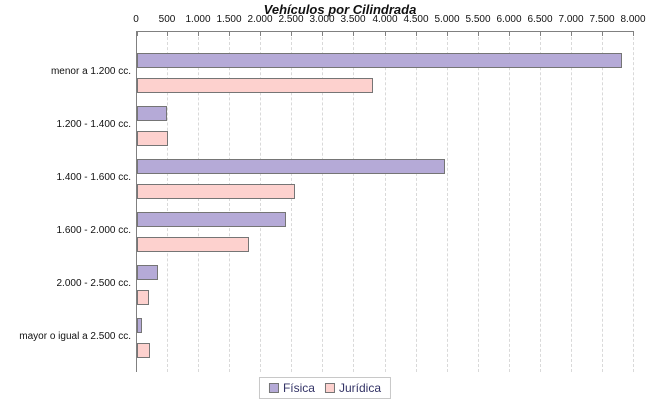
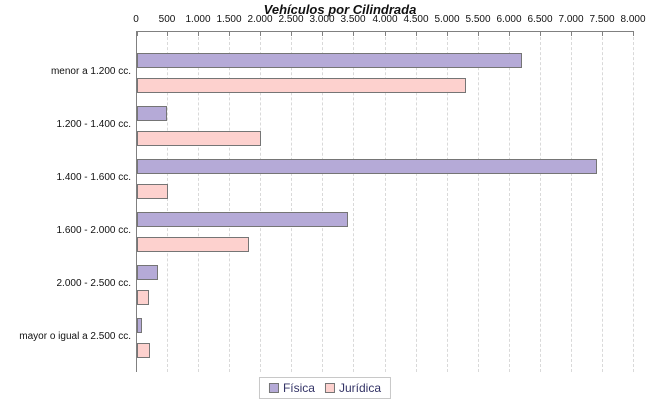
Física/menor a 1.200 cc.: 7800 -> 6200
Jurídica/menor a 1.200 cc.: 3800 -> 5300
Jurídica/1.200 - 1.400 cc.: 500 -> 2000
Física/1.400 - 1.600 cc.: 5000 -> 7400
Jurídica/1.400 - 1.600 cc.: 2600 -> 500
Física/1.600 - 2.000 cc.: 2400 -> 3400
